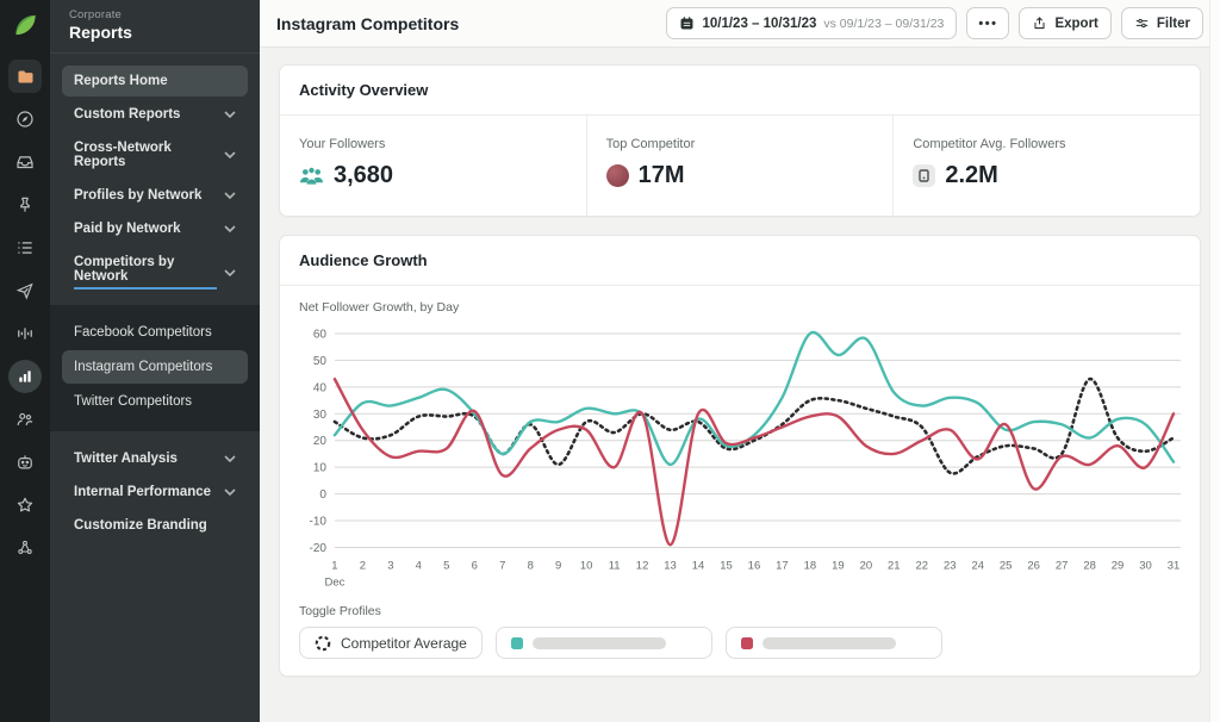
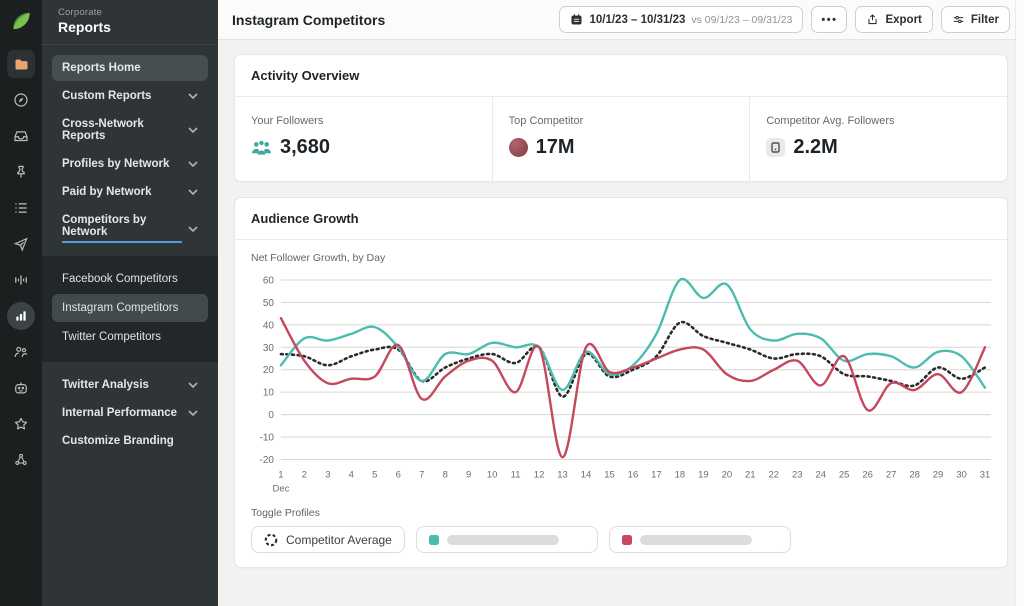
Competitor Average/2: 21 -> 26
Competitor Average/4: 29 -> 26
Competitor Average/8: 26 -> 21
Competitor Average/9: 11 -> 25
Competitor Average/13: 24 -> 8
Competitor Average/18: 35 -> 41
Competitor Average/23: 8 -> 27
Competitor Average/24: 14 -> 26
Competitor Average/28: 43 -> 13
